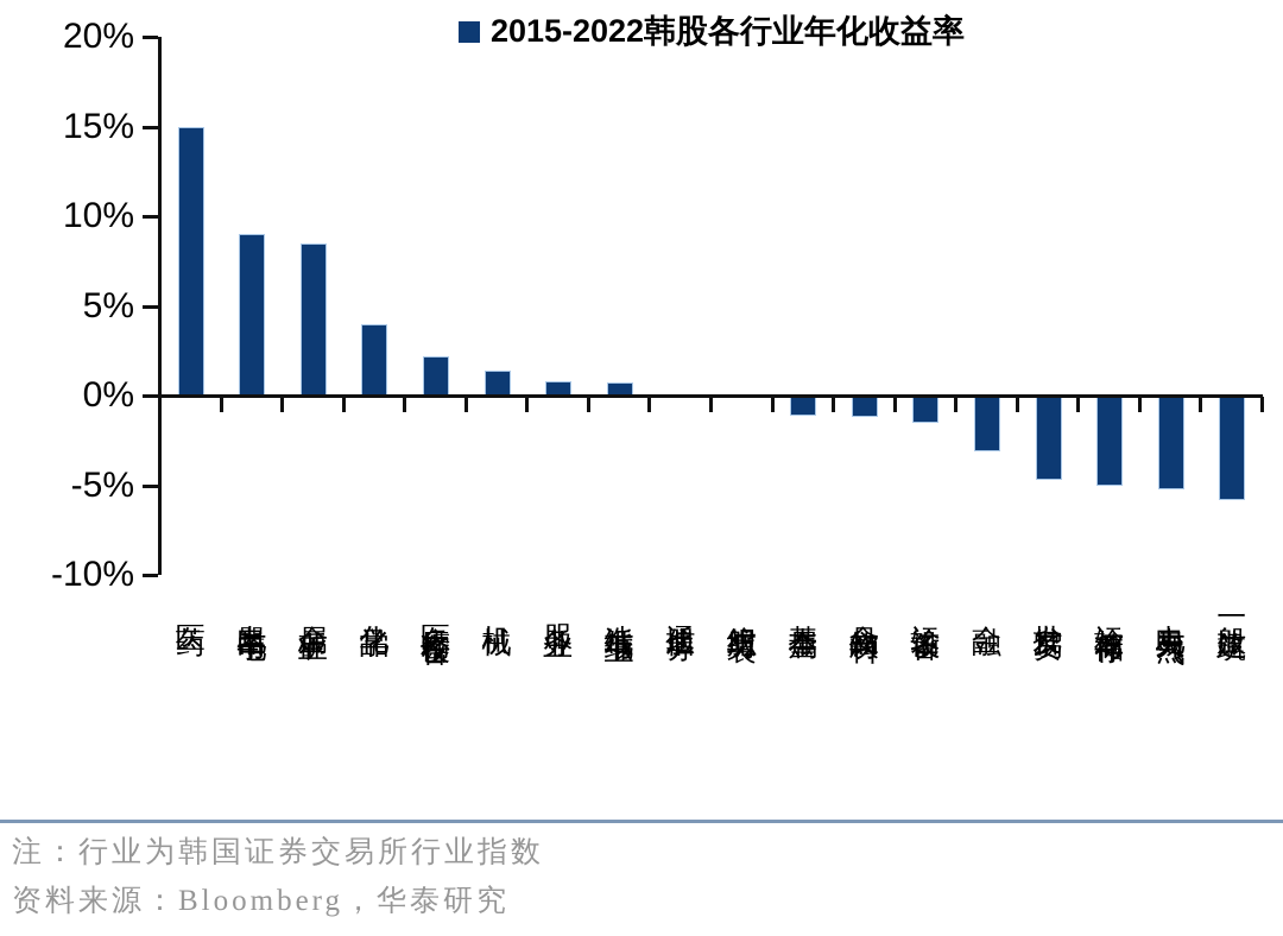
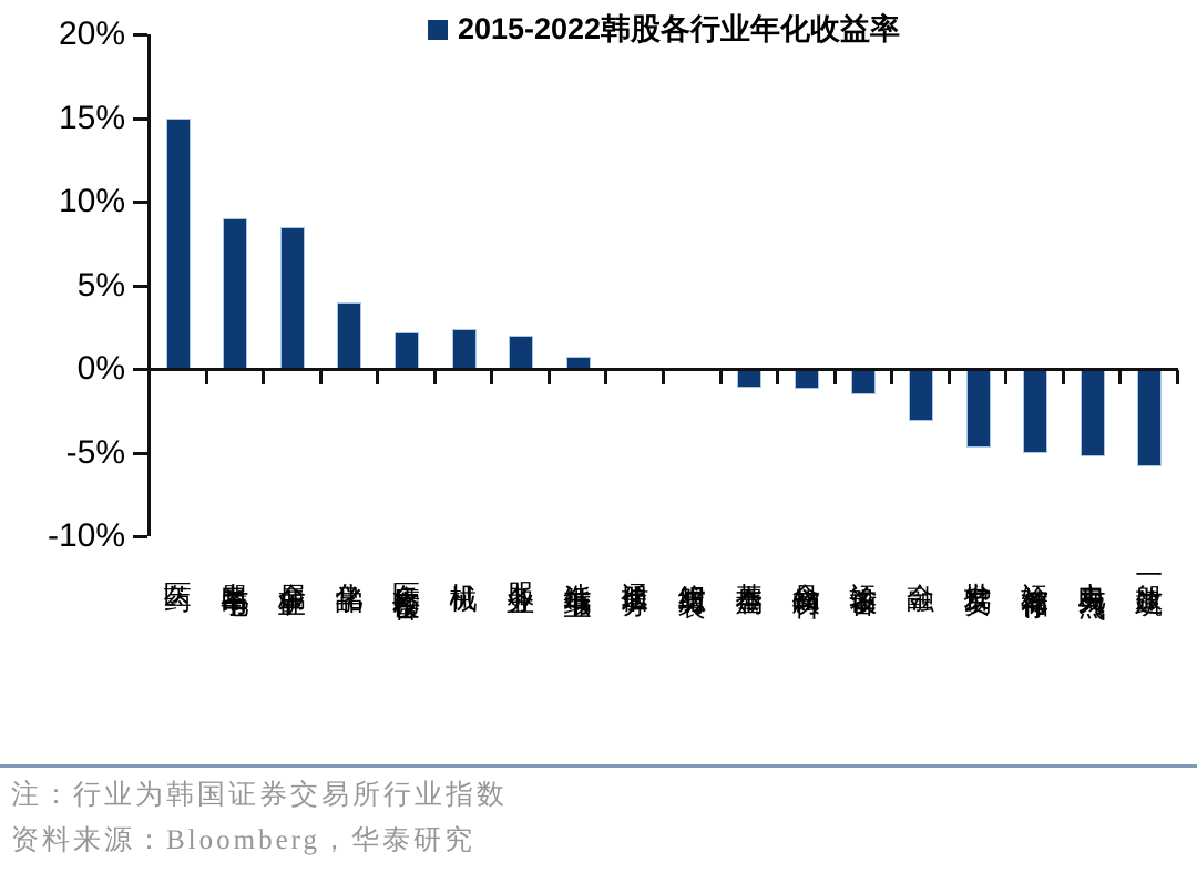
机械: 1.4% -> 2.4%
服务业: 0.8% -> 2.0%
